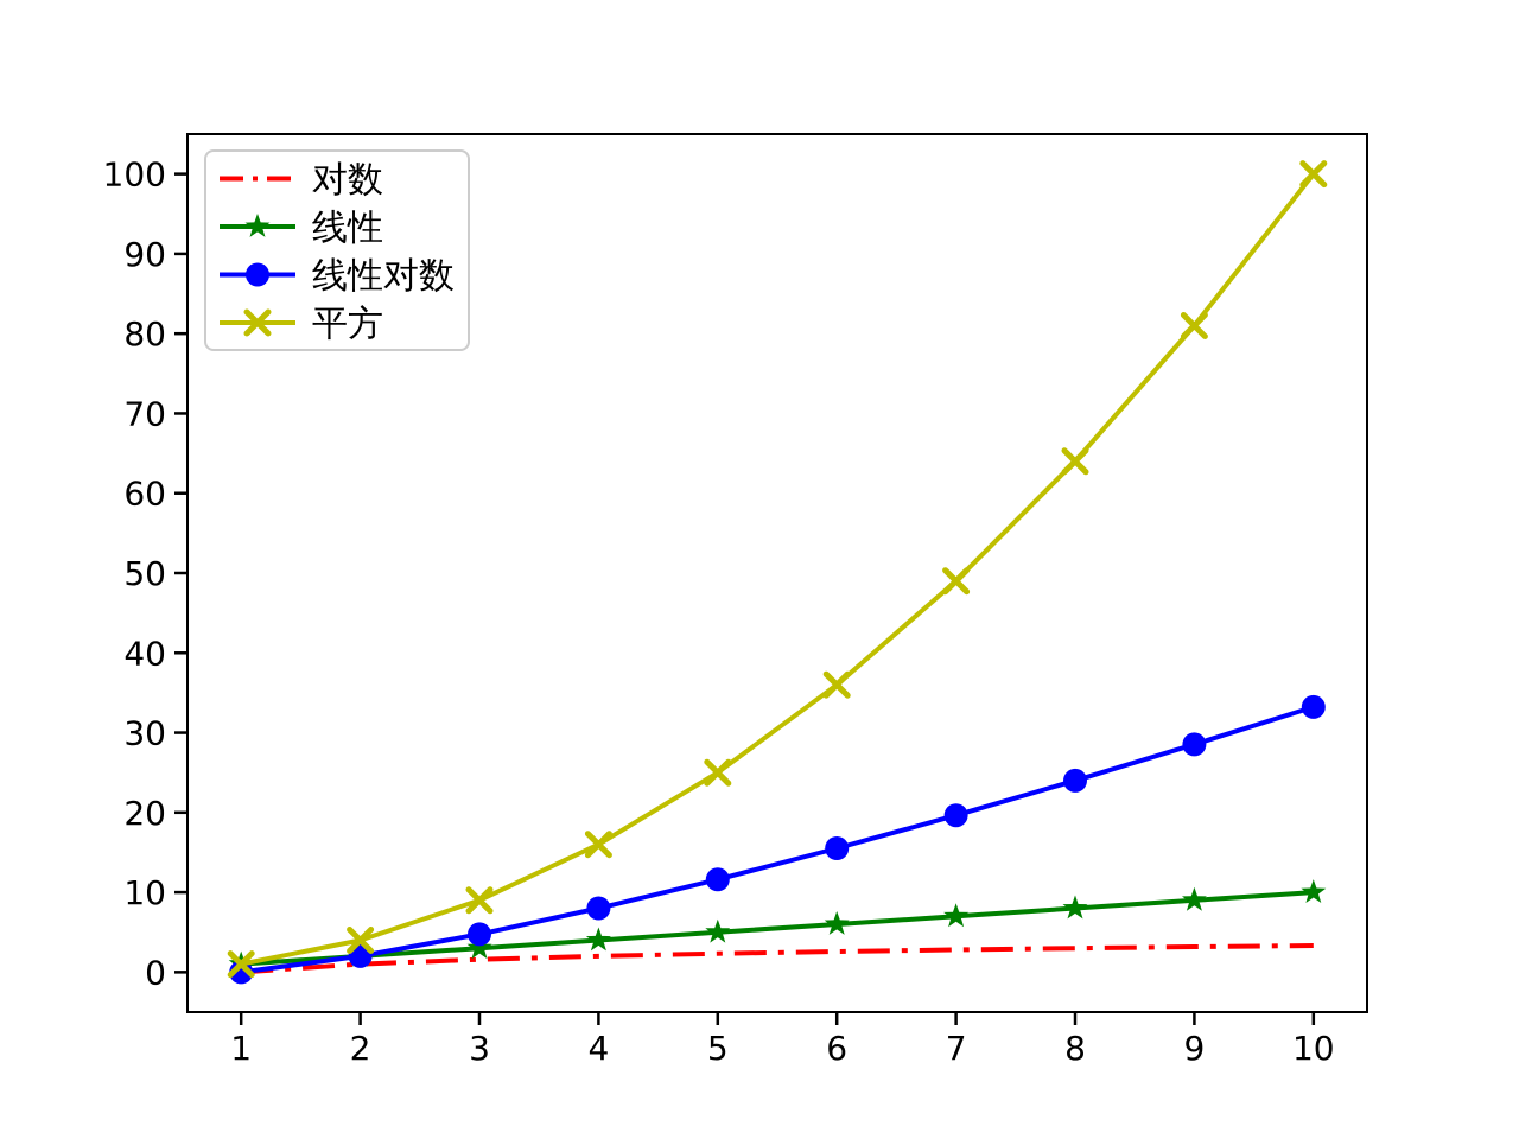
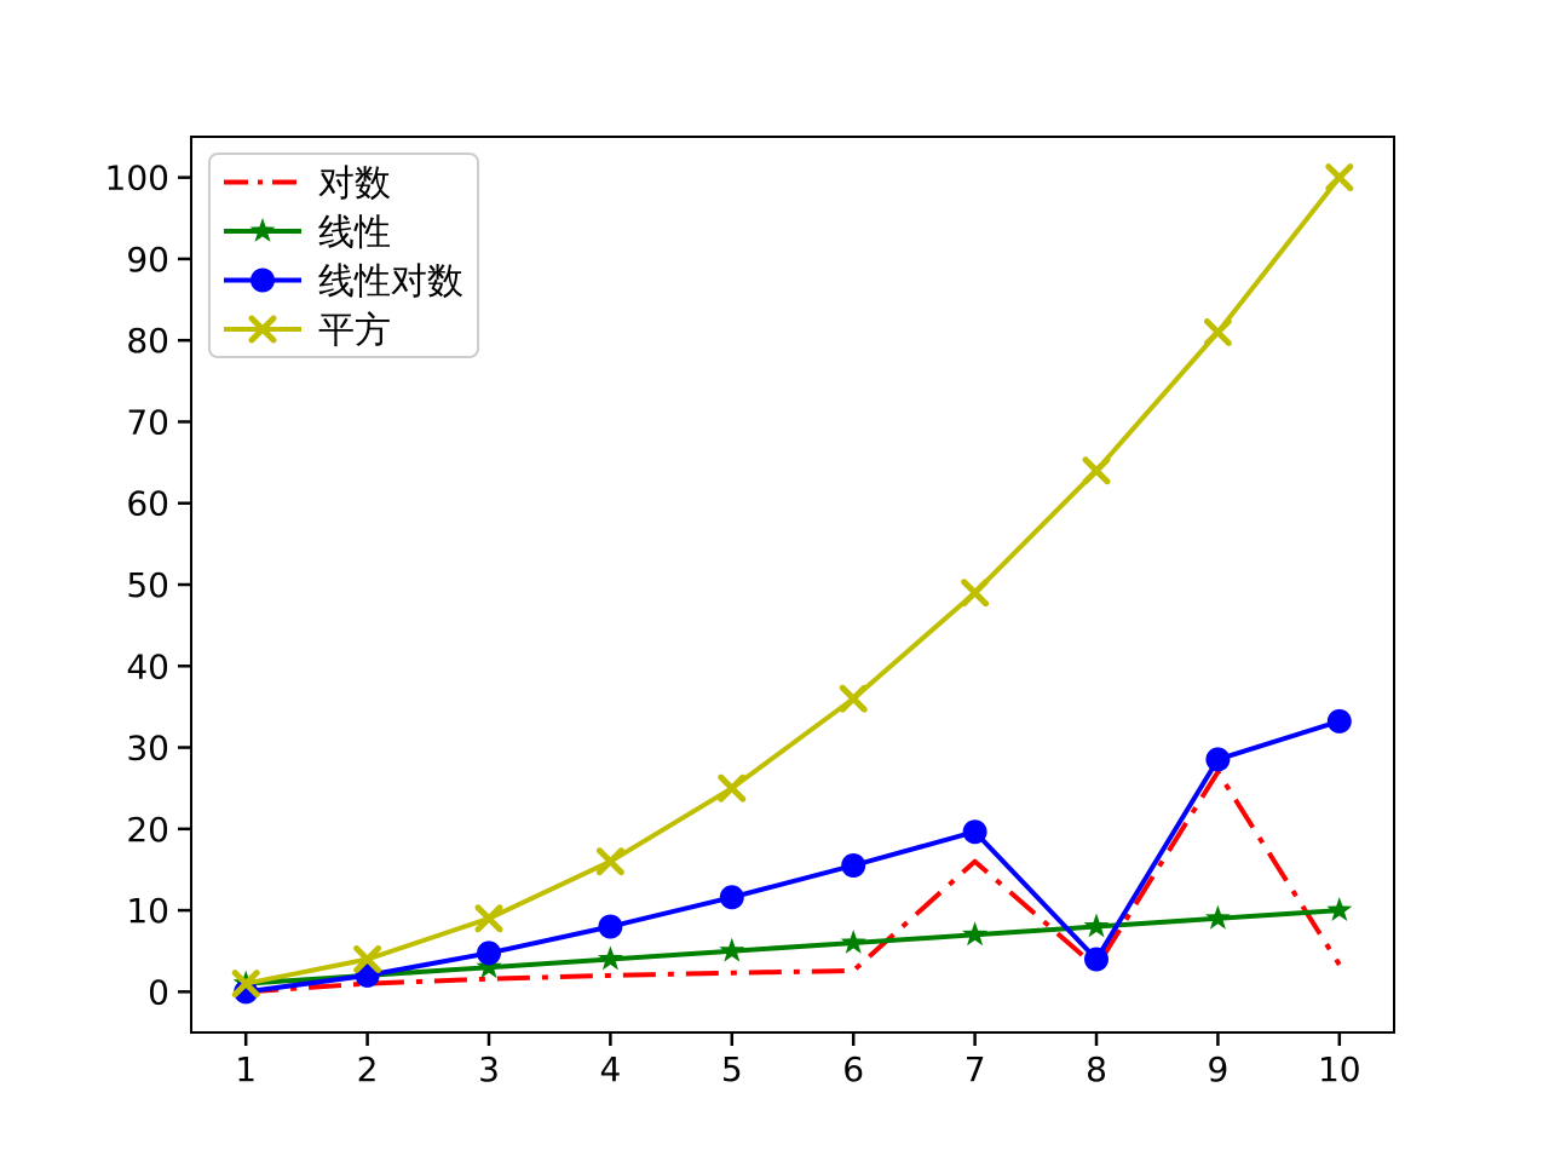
对数/7: 3 -> 16
线性对数/8: 24 -> 4
对数/9: 3 -> 27
